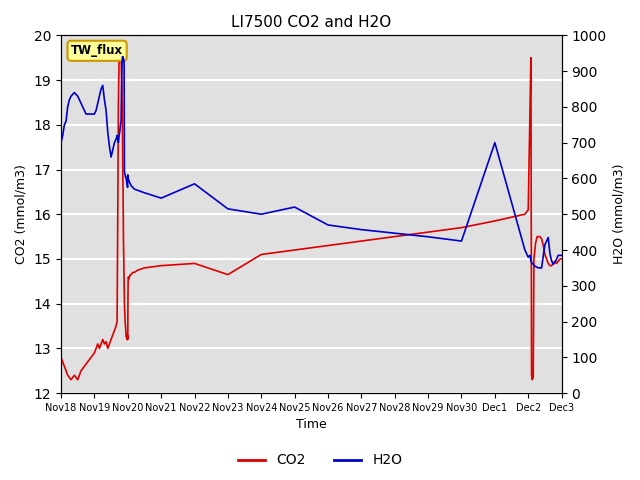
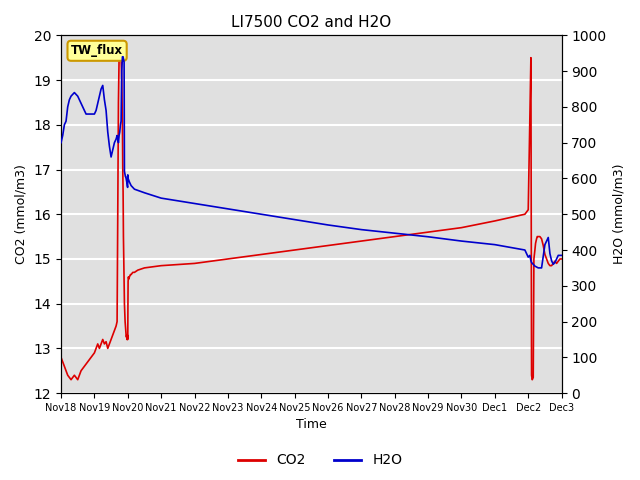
H2O/Nov22: 585 -> 530
CO2/Nov23: 14.65 -> 15.00
H2O/Nov25: 520 -> 485
H2O/Dec1: 700 -> 415
